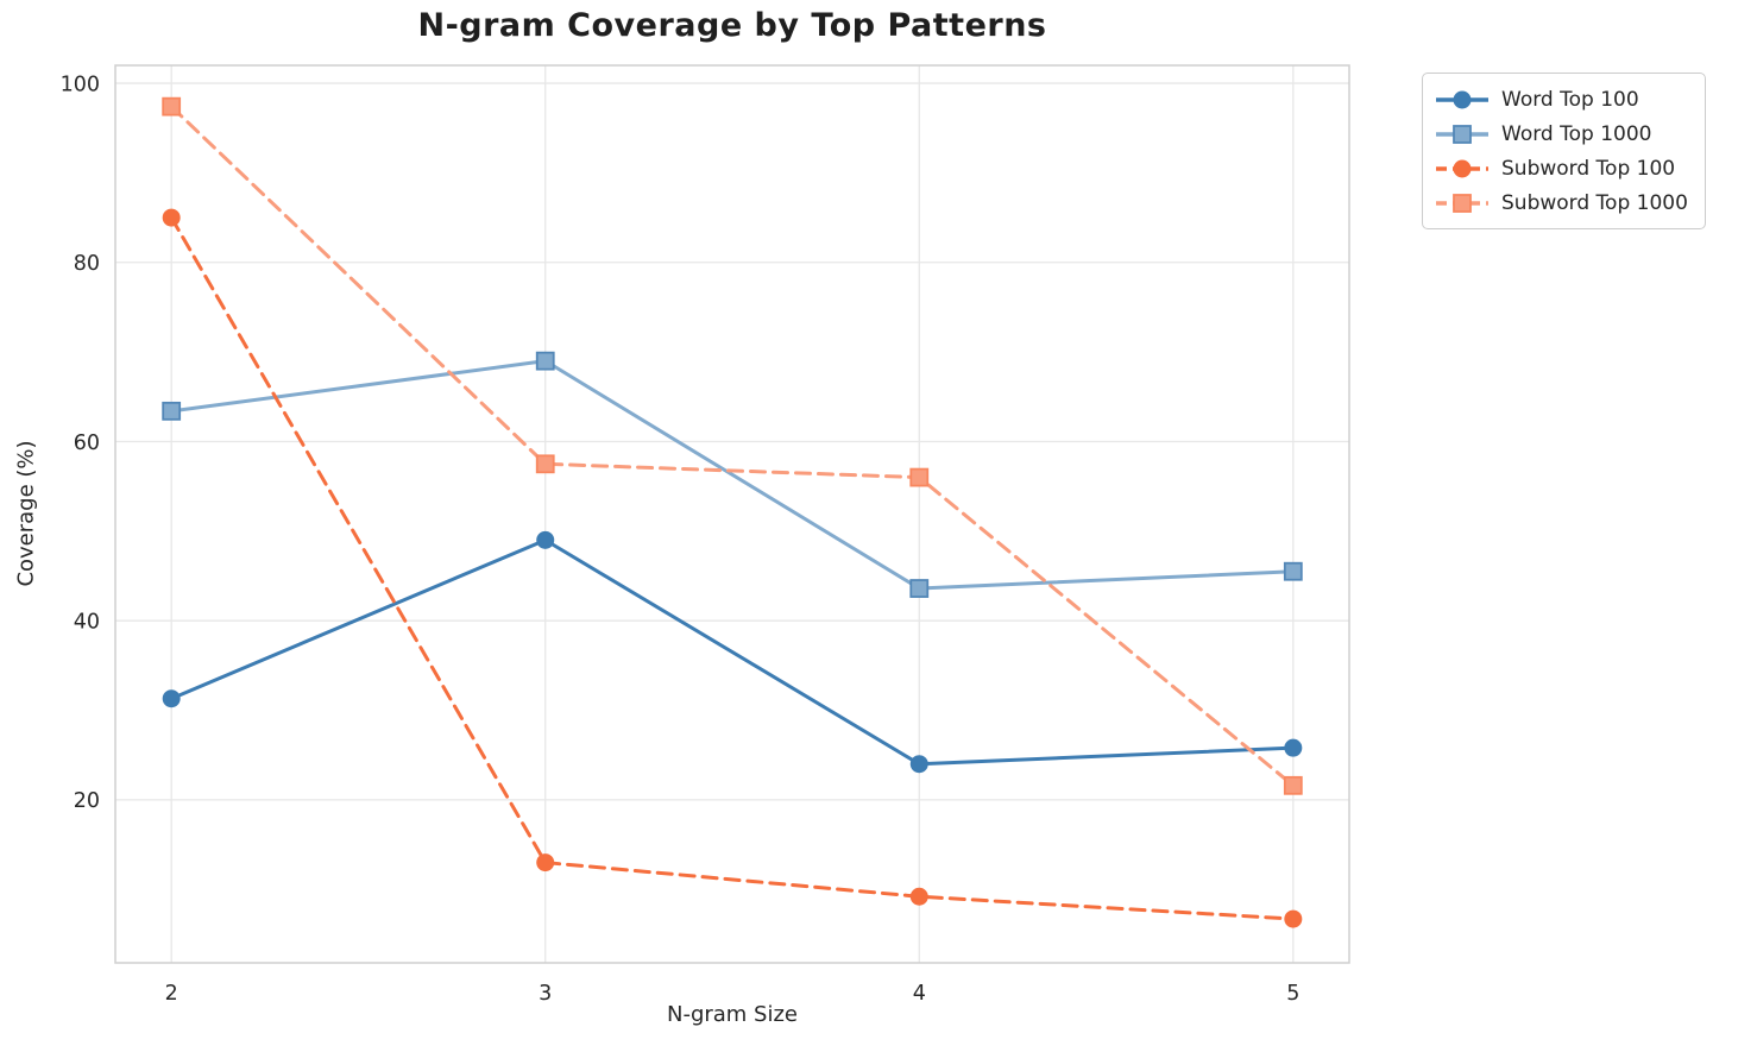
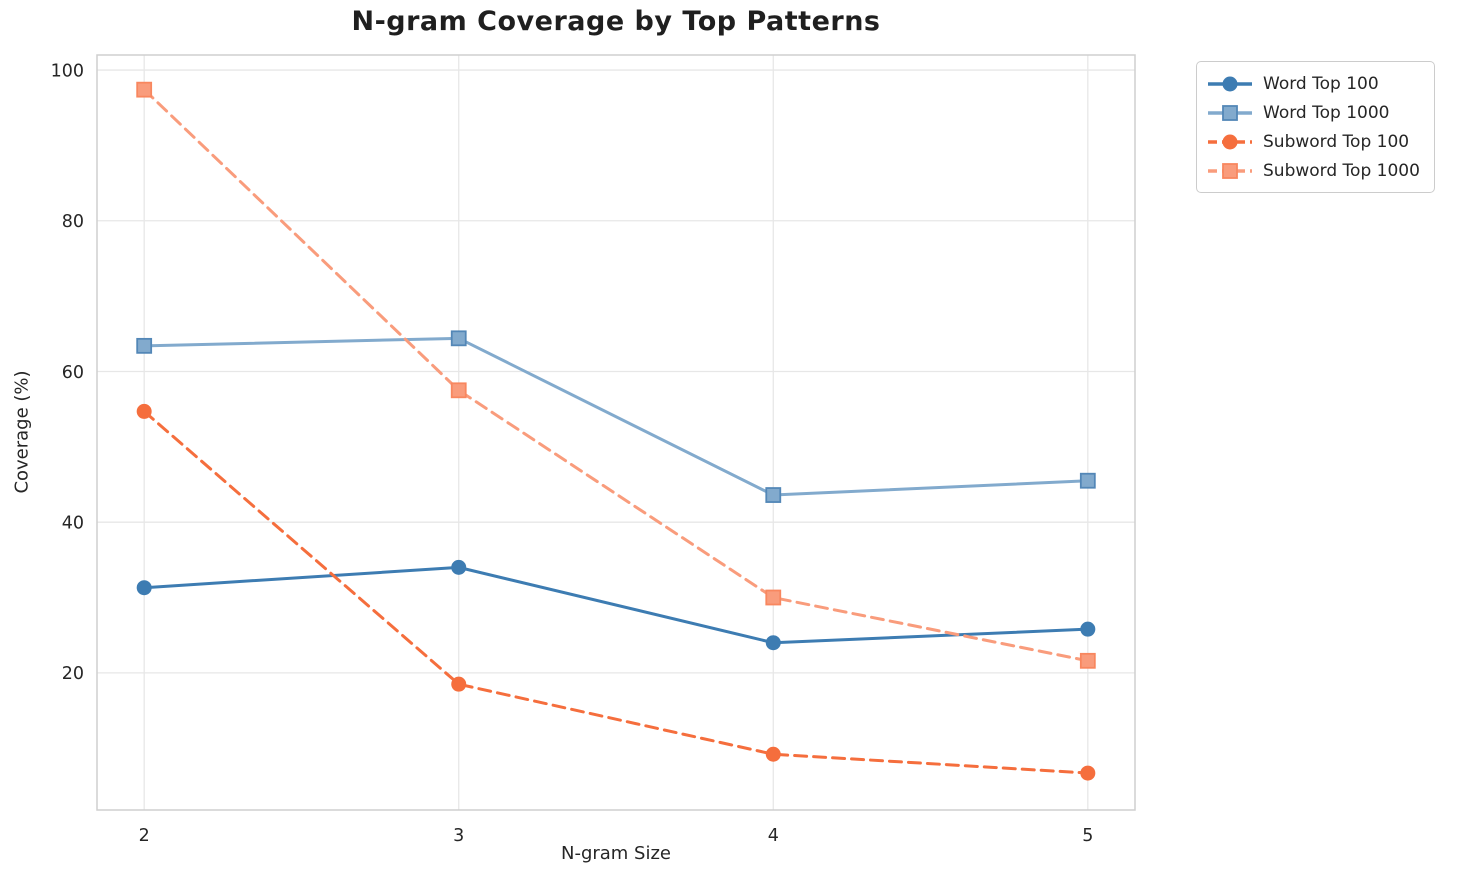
Subword Top 100/2: 85 -> 55
Word Top 100/3: 49 -> 34
Word Top 1000/3: 69 -> 64
Subword Top 100/3: 13 -> 18
Subword Top 1000/4: 56 -> 30
